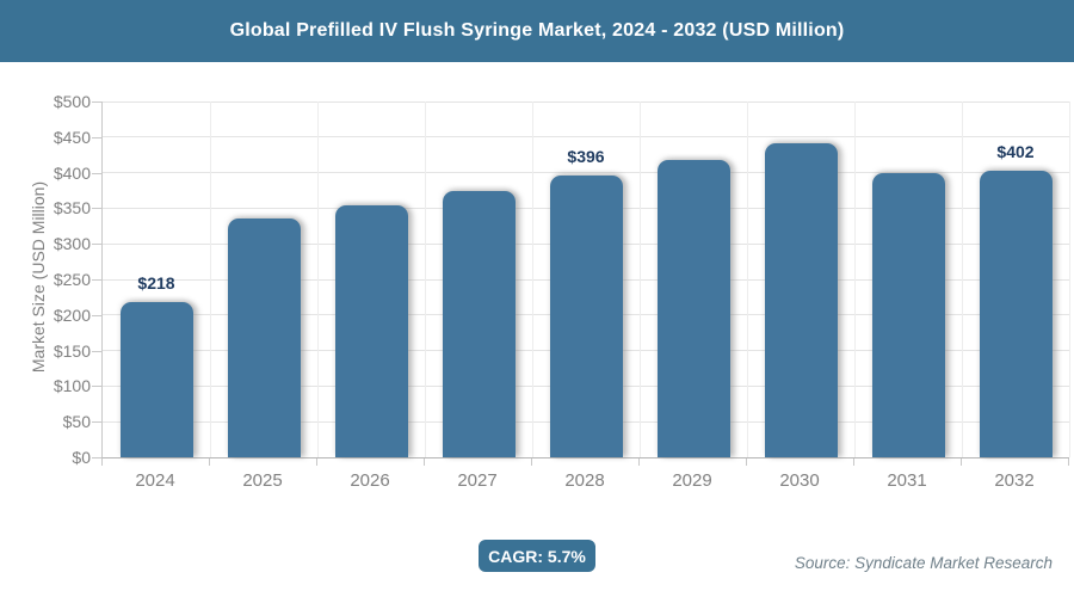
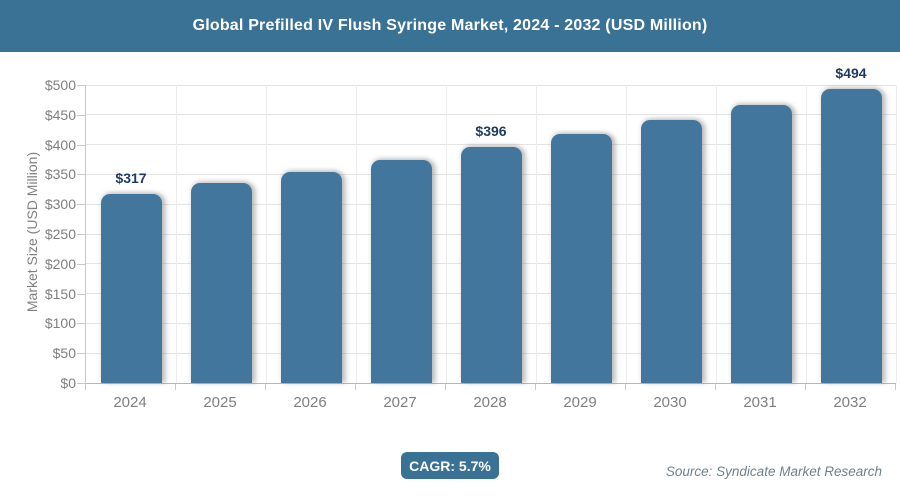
2024: $218 -> $317
2031: $400 -> $470
2032: $402 -> $494
